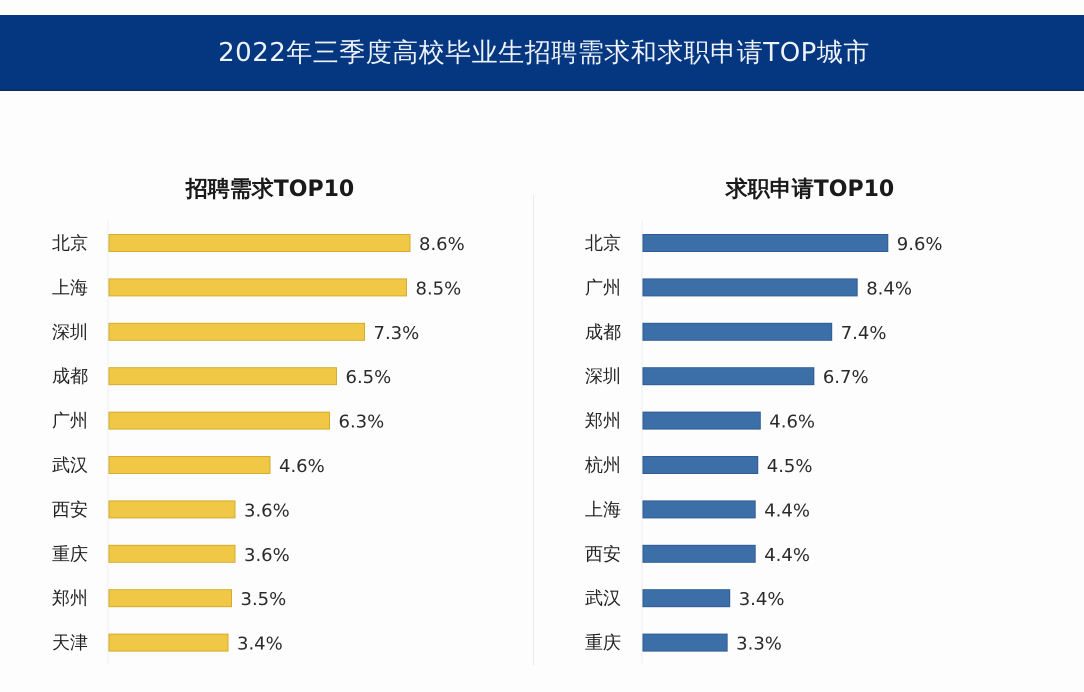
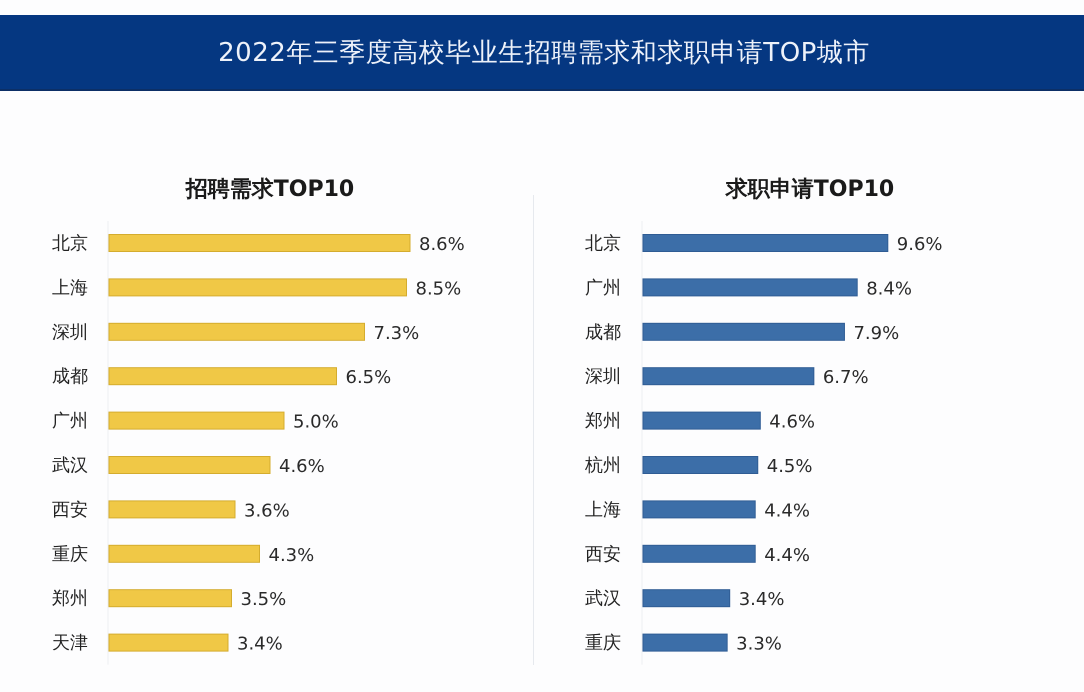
招聘需求TOP10/广州: 6.3% -> 5.0%
招聘需求TOP10/重庆: 3.6% -> 4.3%
求职申请TOP10/成都: 7.4% -> 7.9%
